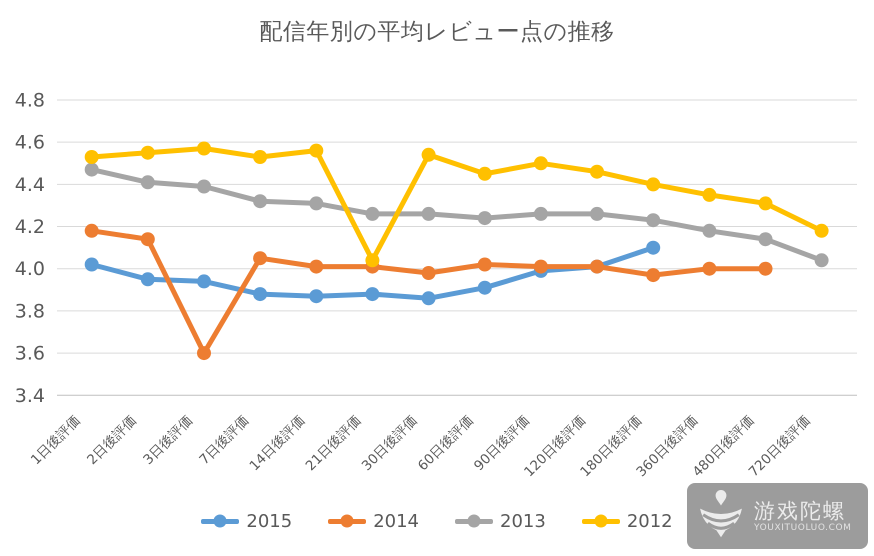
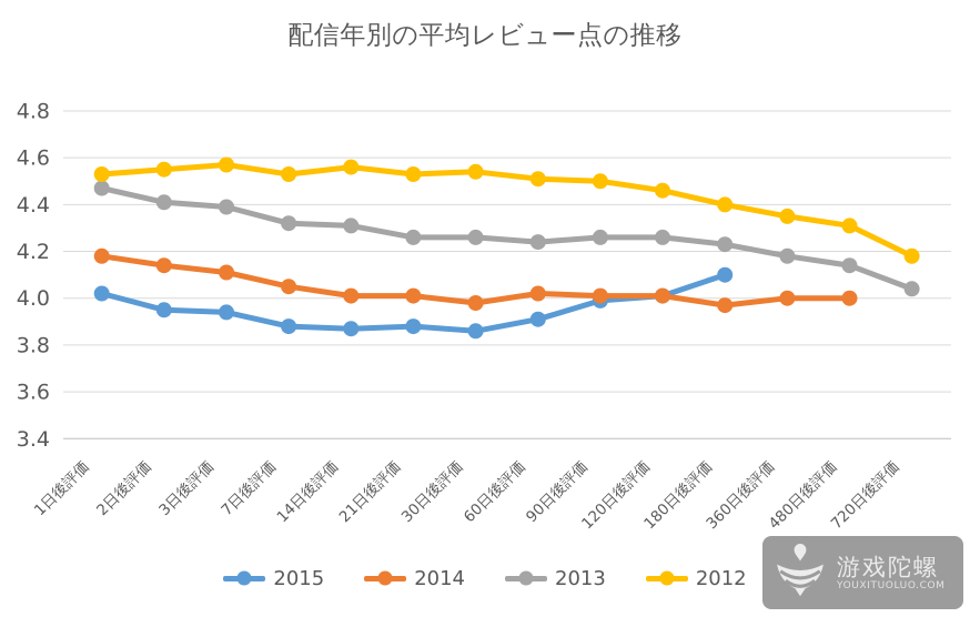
2014/3日後評価: 3.60 -> 4.11
2012/21日後評価: 4.04 -> 4.53
2012/60日後評価: 4.45 -> 4.51
